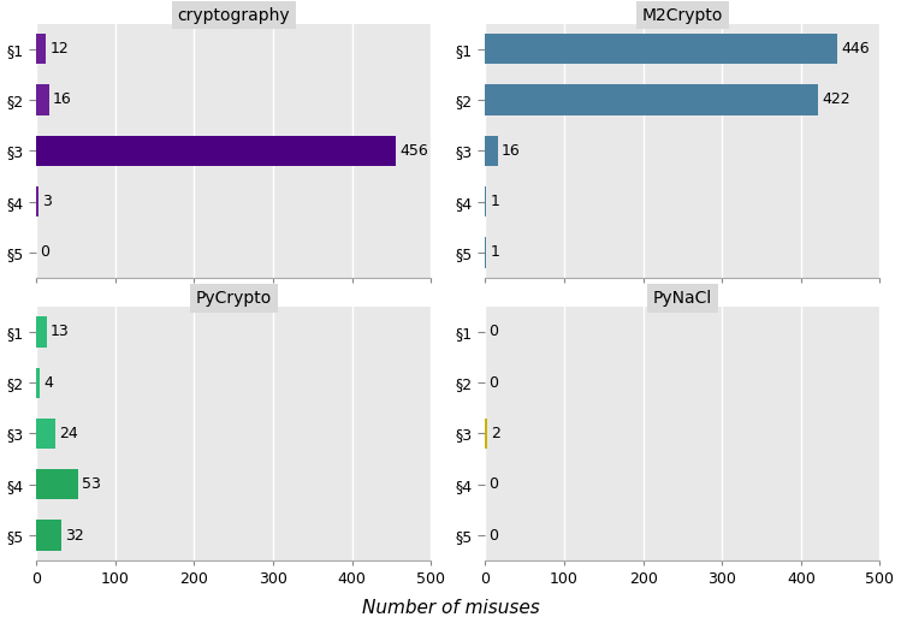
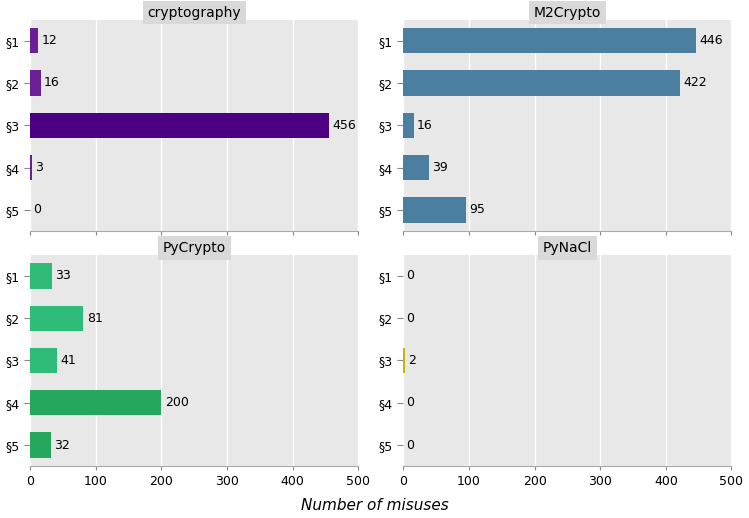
M2Crypto/§4: 1 -> 39
M2Crypto/§5: 1 -> 95
PyCrypto/§1: 13 -> 33
PyCrypto/§2: 4 -> 81
PyCrypto/§3: 24 -> 41
PyCrypto/§4: 53 -> 200
